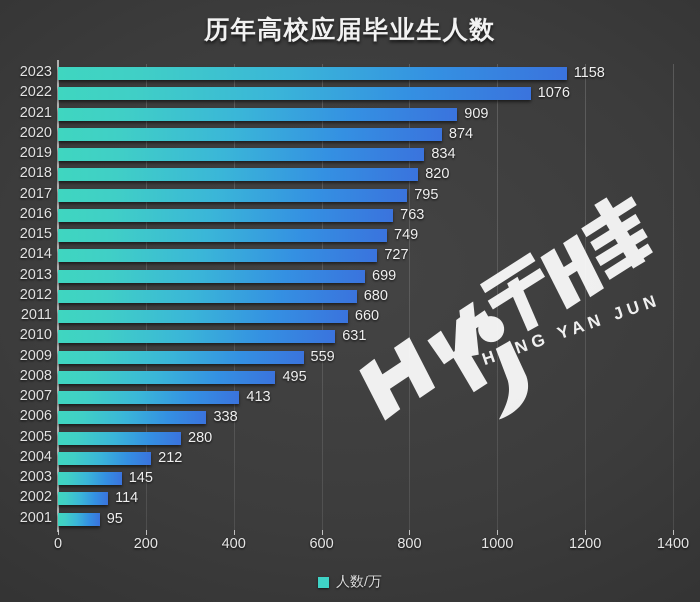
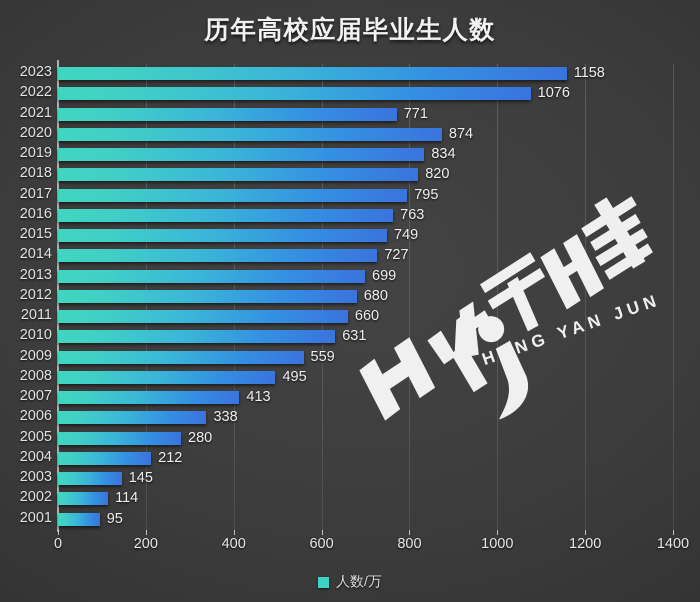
2021: 909 -> 771
